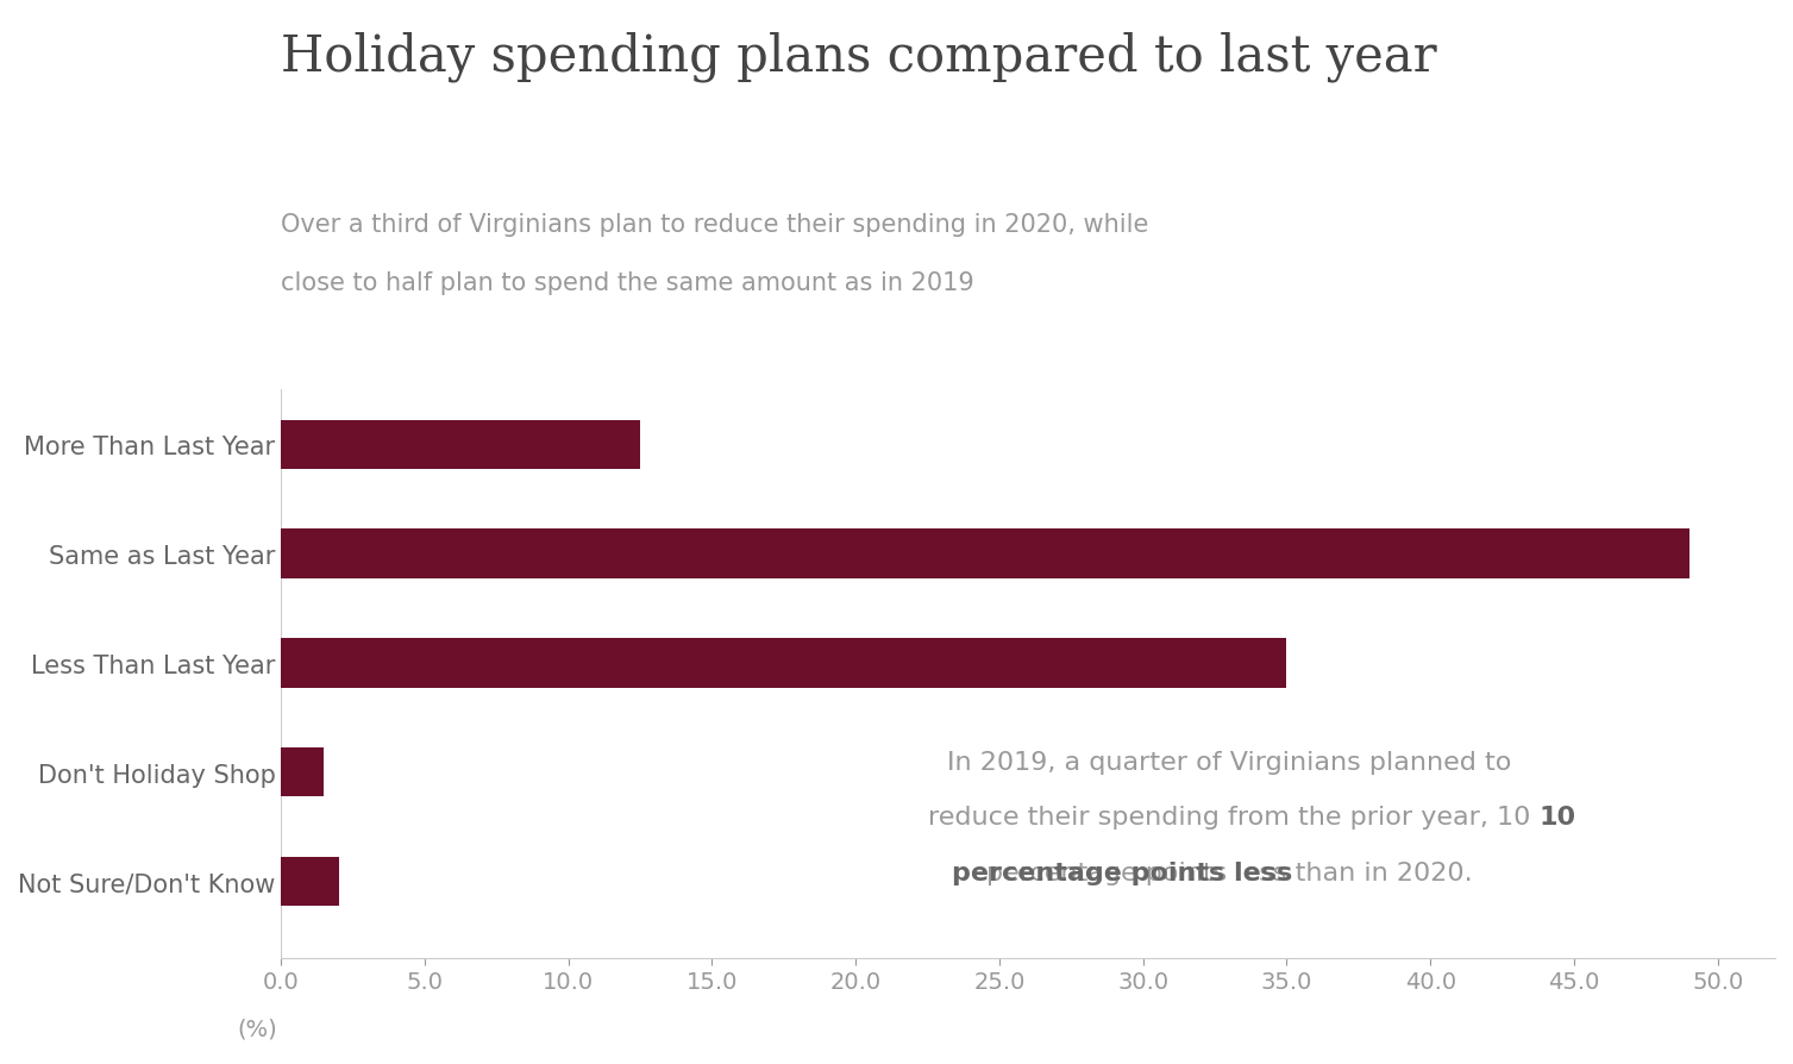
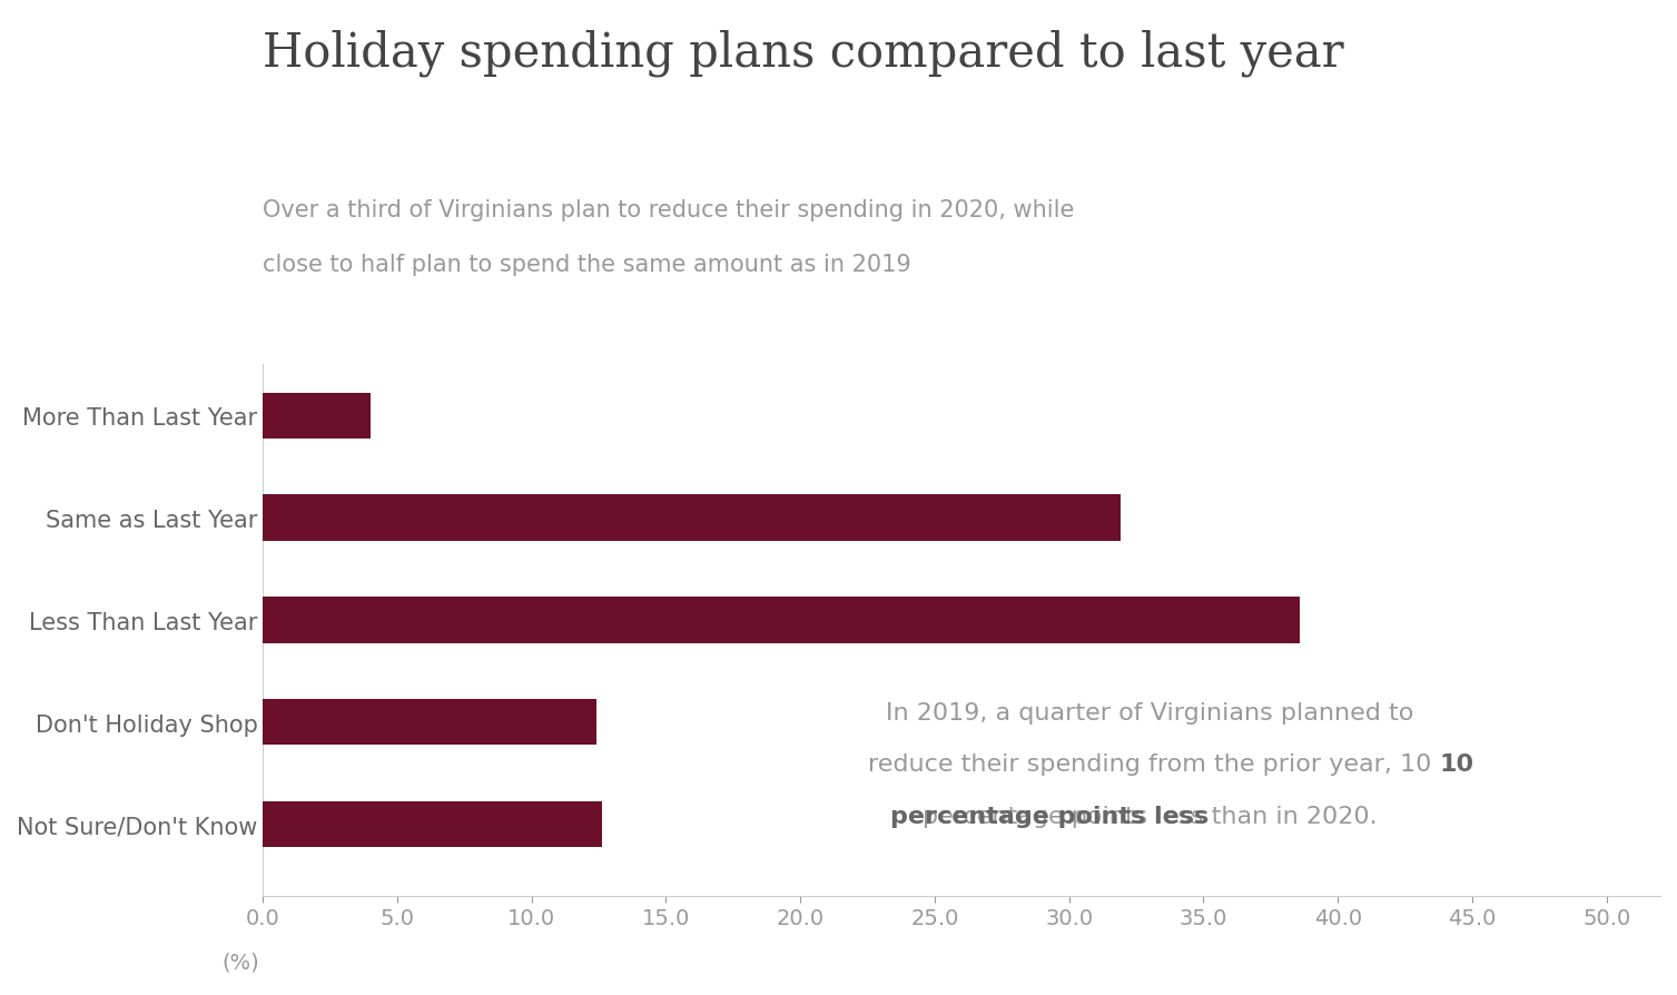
More Than Last Year: 12.5 -> 4.0
Same as Last Year: 49.0 -> 31.9
Less Than Last Year: 35.0 -> 38.6
Don't Holiday Shop: 1.5 -> 12.4
Not Sure/Don't Know: 2.0 -> 12.6
